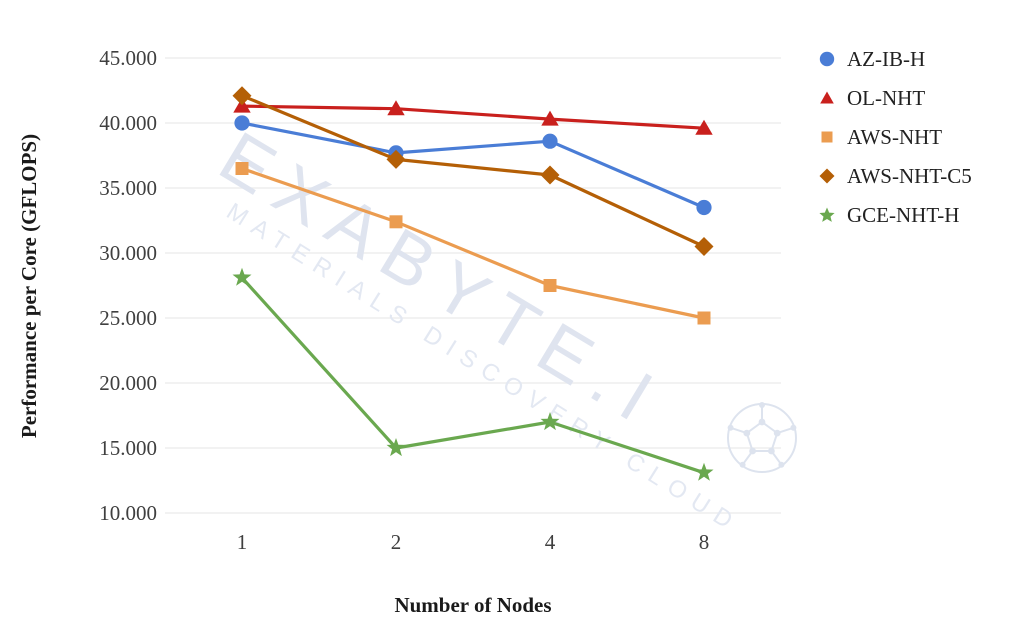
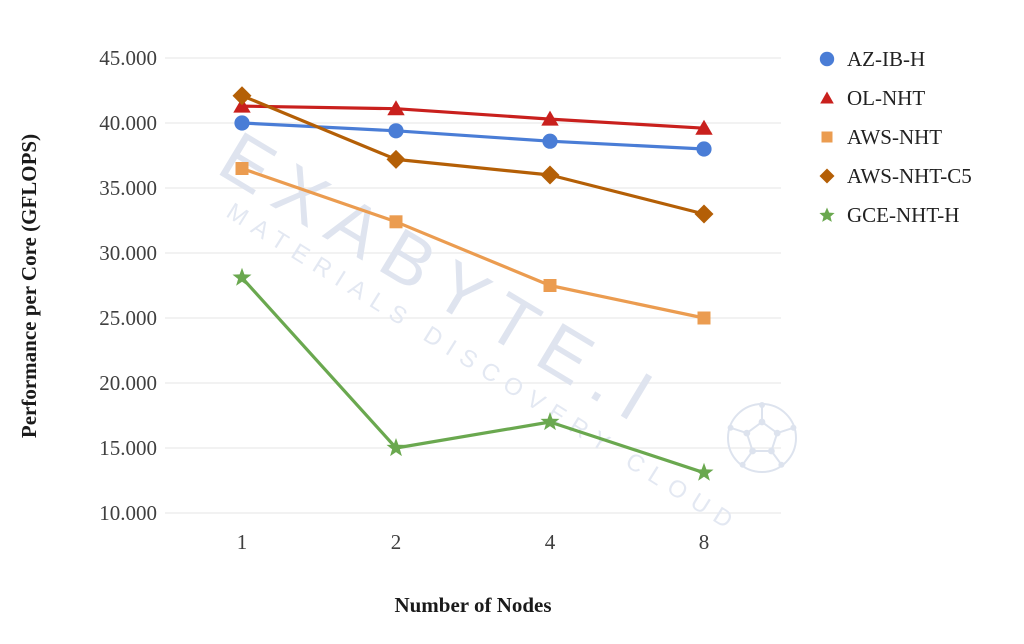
AZ-IB-H/2: 37.7 -> 39.4
AZ-IB-H/8: 33.5 -> 38.0
AWS-NHT-C5/8: 30.5 -> 33.0
